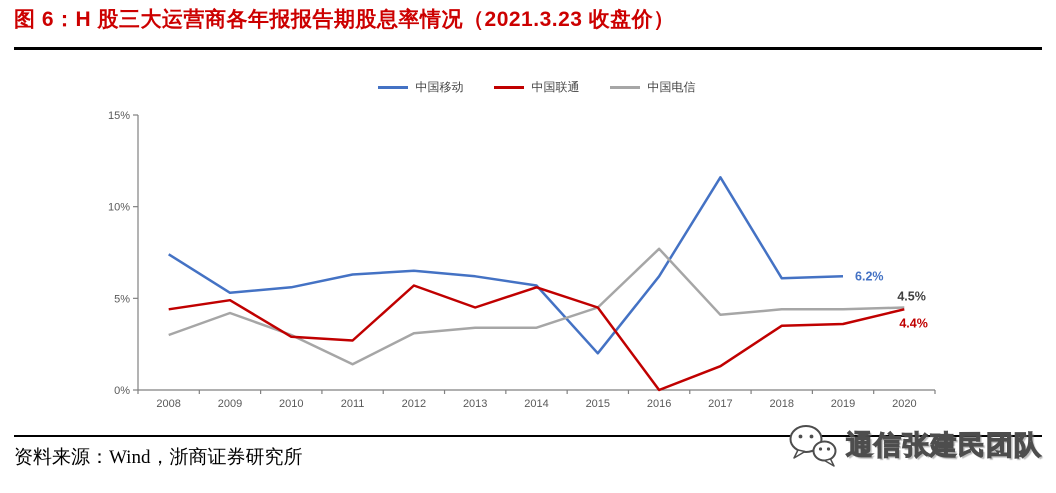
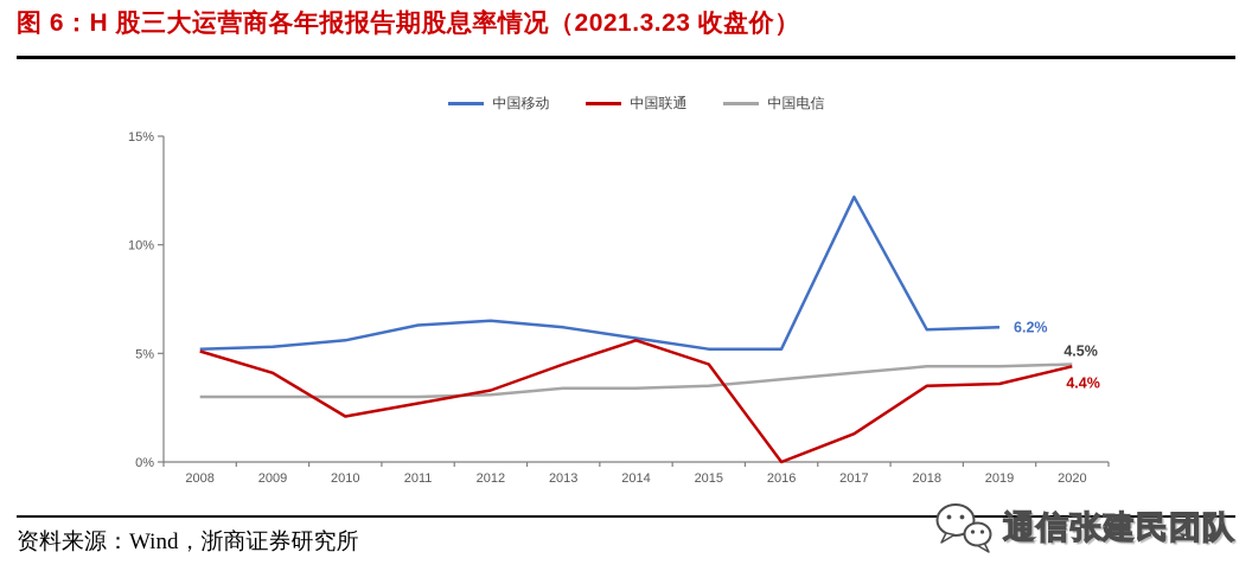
中国移动/2008: 7.4% -> 5.2%
中国联通/2008: 4.4% -> 5.1%
中国联通/2009: 4.9% -> 4.1%
中国电信/2009: 4.2% -> 3.0%
中国联通/2010: 2.9% -> 2.1%
中国电信/2011: 1.4% -> 3.0%
中国联通/2012: 5.7% -> 3.3%
中国移动/2015: 2.0% -> 5.2%
中国电信/2015: 4.5% -> 3.5%
中国移动/2016: 6.2% -> 5.2%
中国电信/2016: 7.7% -> 3.8%
中国移动/2017: 11.6% -> 12.2%
